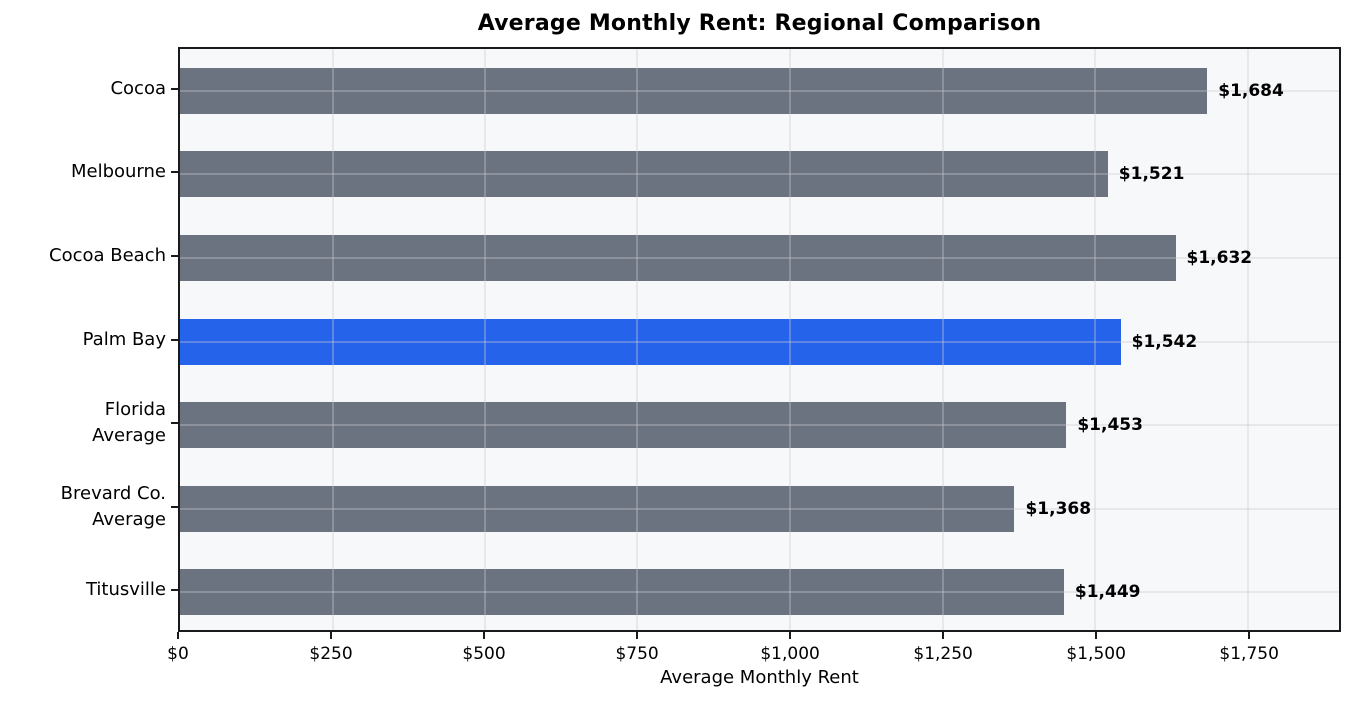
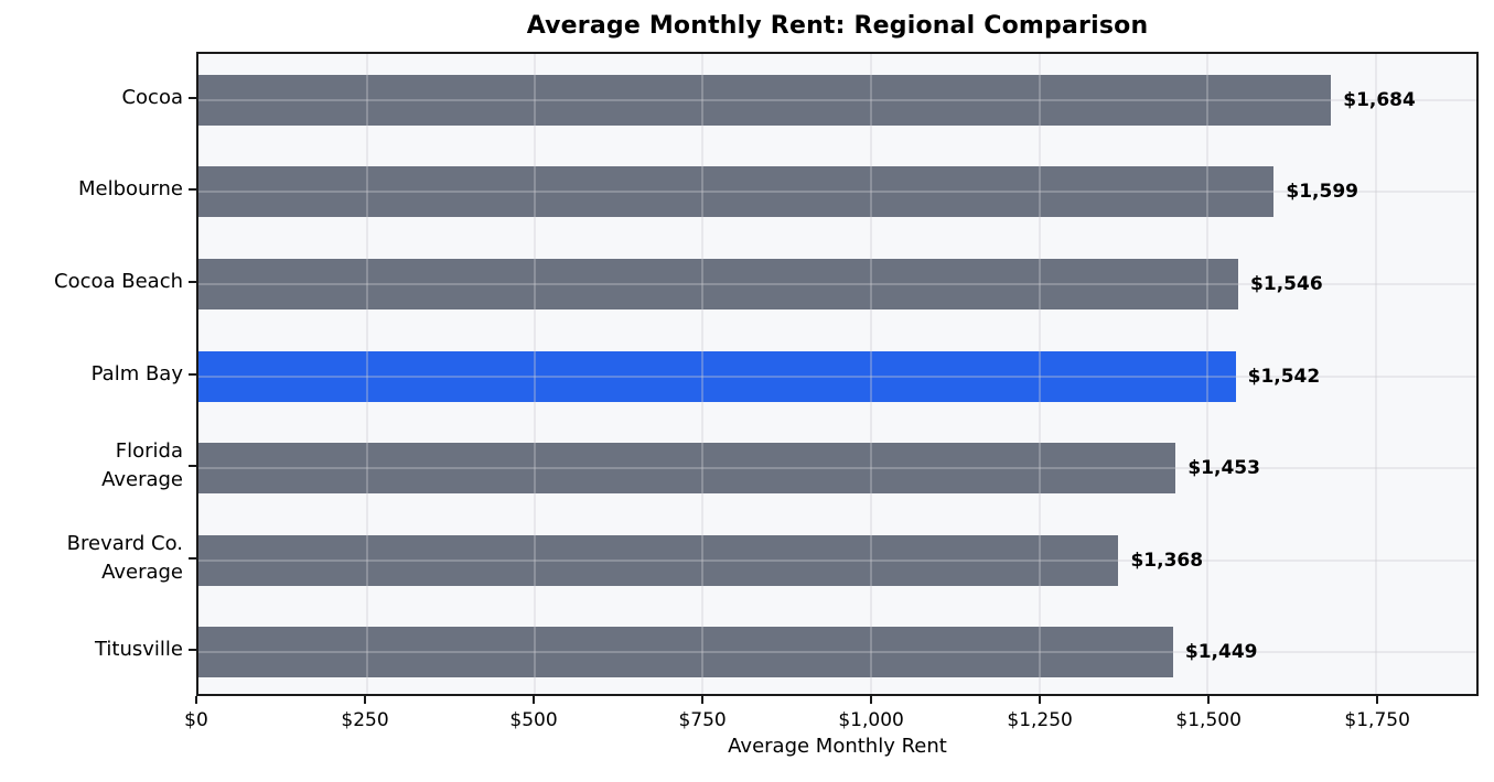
Melbourne: $1,521 -> $1,599
Cocoa Beach: $1,632 -> $1,546
